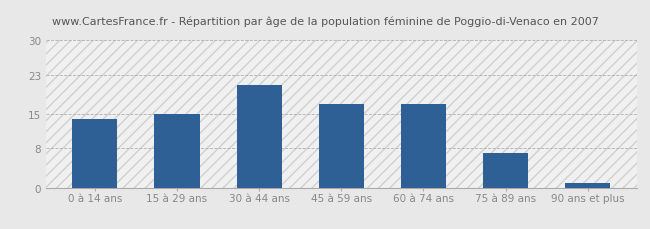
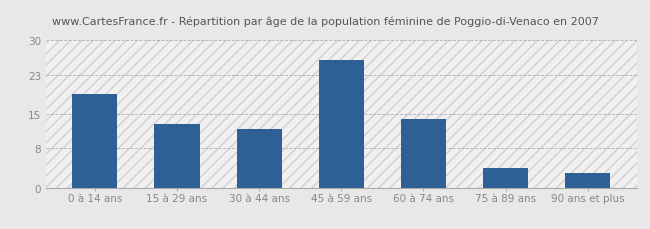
0 à 14 ans: 14 -> 19
15 à 29 ans: 15 -> 13
30 à 44 ans: 21 -> 12
45 à 59 ans: 17 -> 26
60 à 74 ans: 17 -> 14
75 à 89 ans: 7 -> 4
90 ans et plus: 1 -> 3
